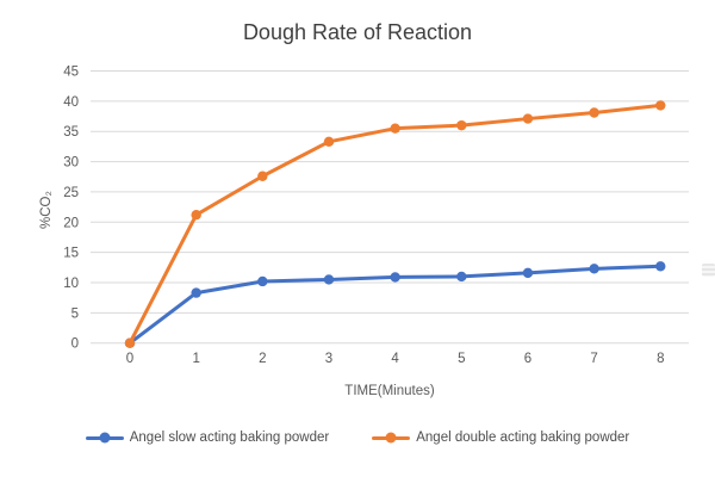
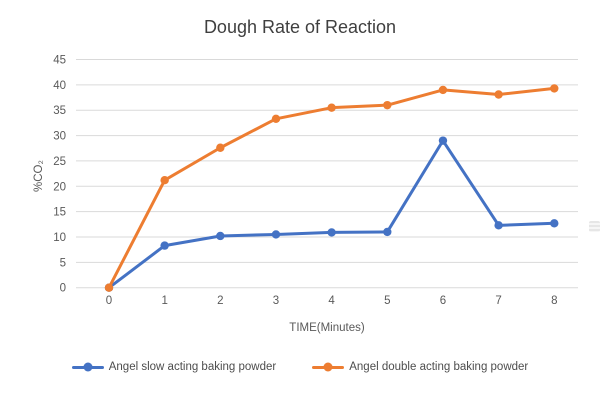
Angel slow acting baking powder/6: 12 -> 29
Angel double acting baking powder/6: 37 -> 39
